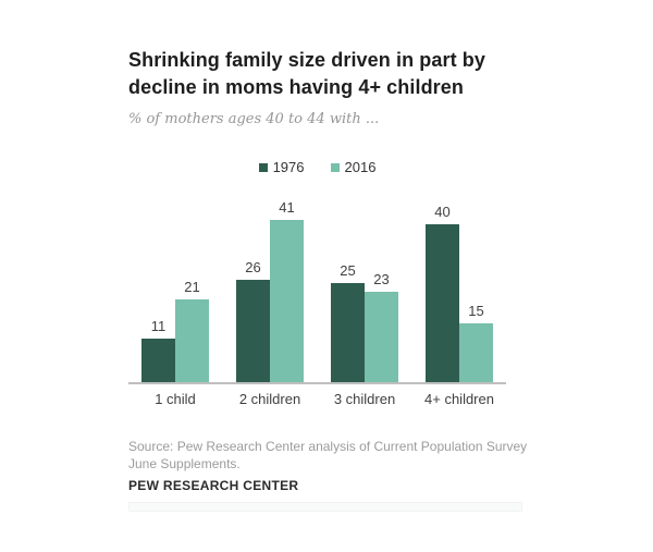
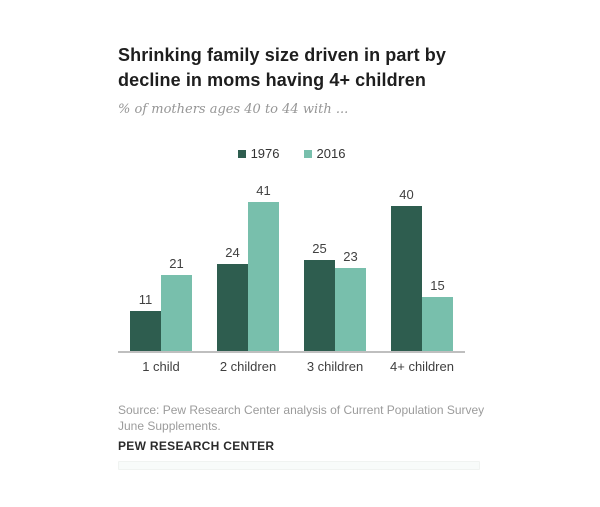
1976/2 children: 26 -> 24
